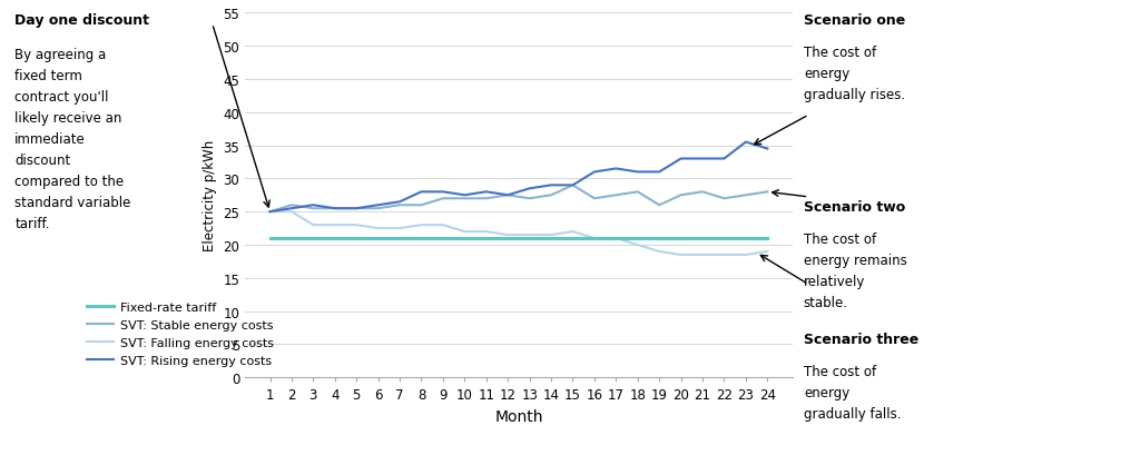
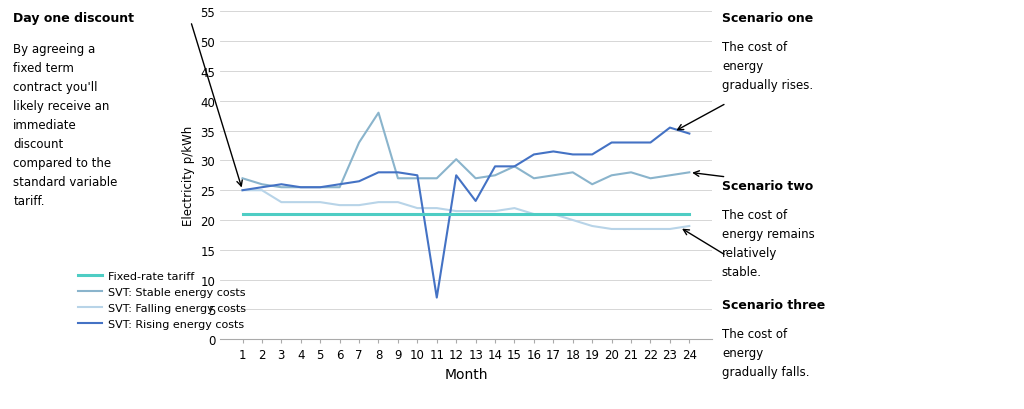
SVT: Stable energy costs/1: 25.0 -> 27.0
SVT: Stable energy costs/7: 26.0 -> 33.0
SVT: Stable energy costs/8: 26.0 -> 38.0
SVT: Rising energy costs/11: 28.0 -> 7.0
SVT: Stable energy costs/12: 27.5 -> 30.2
SVT: Rising energy costs/13: 28.5 -> 23.2
